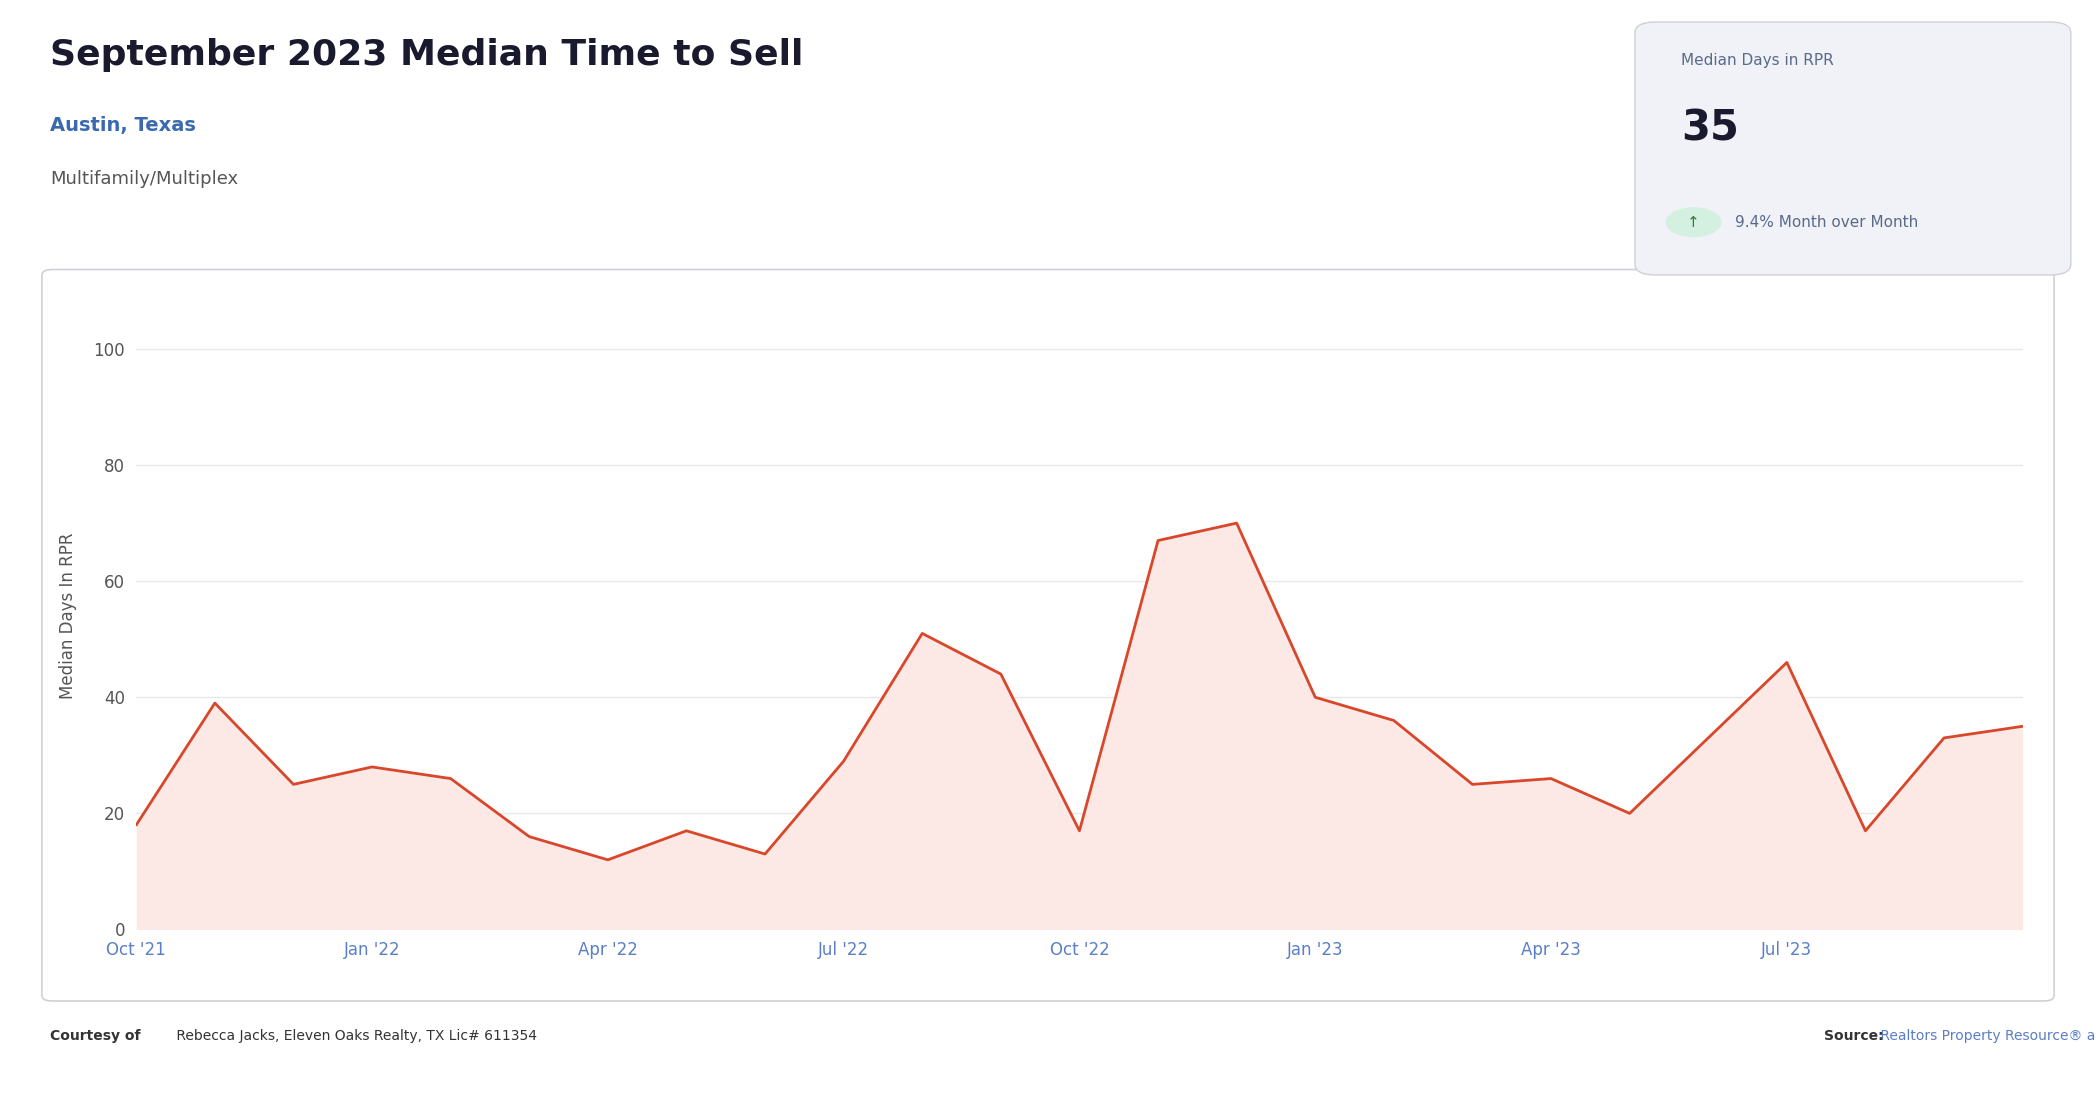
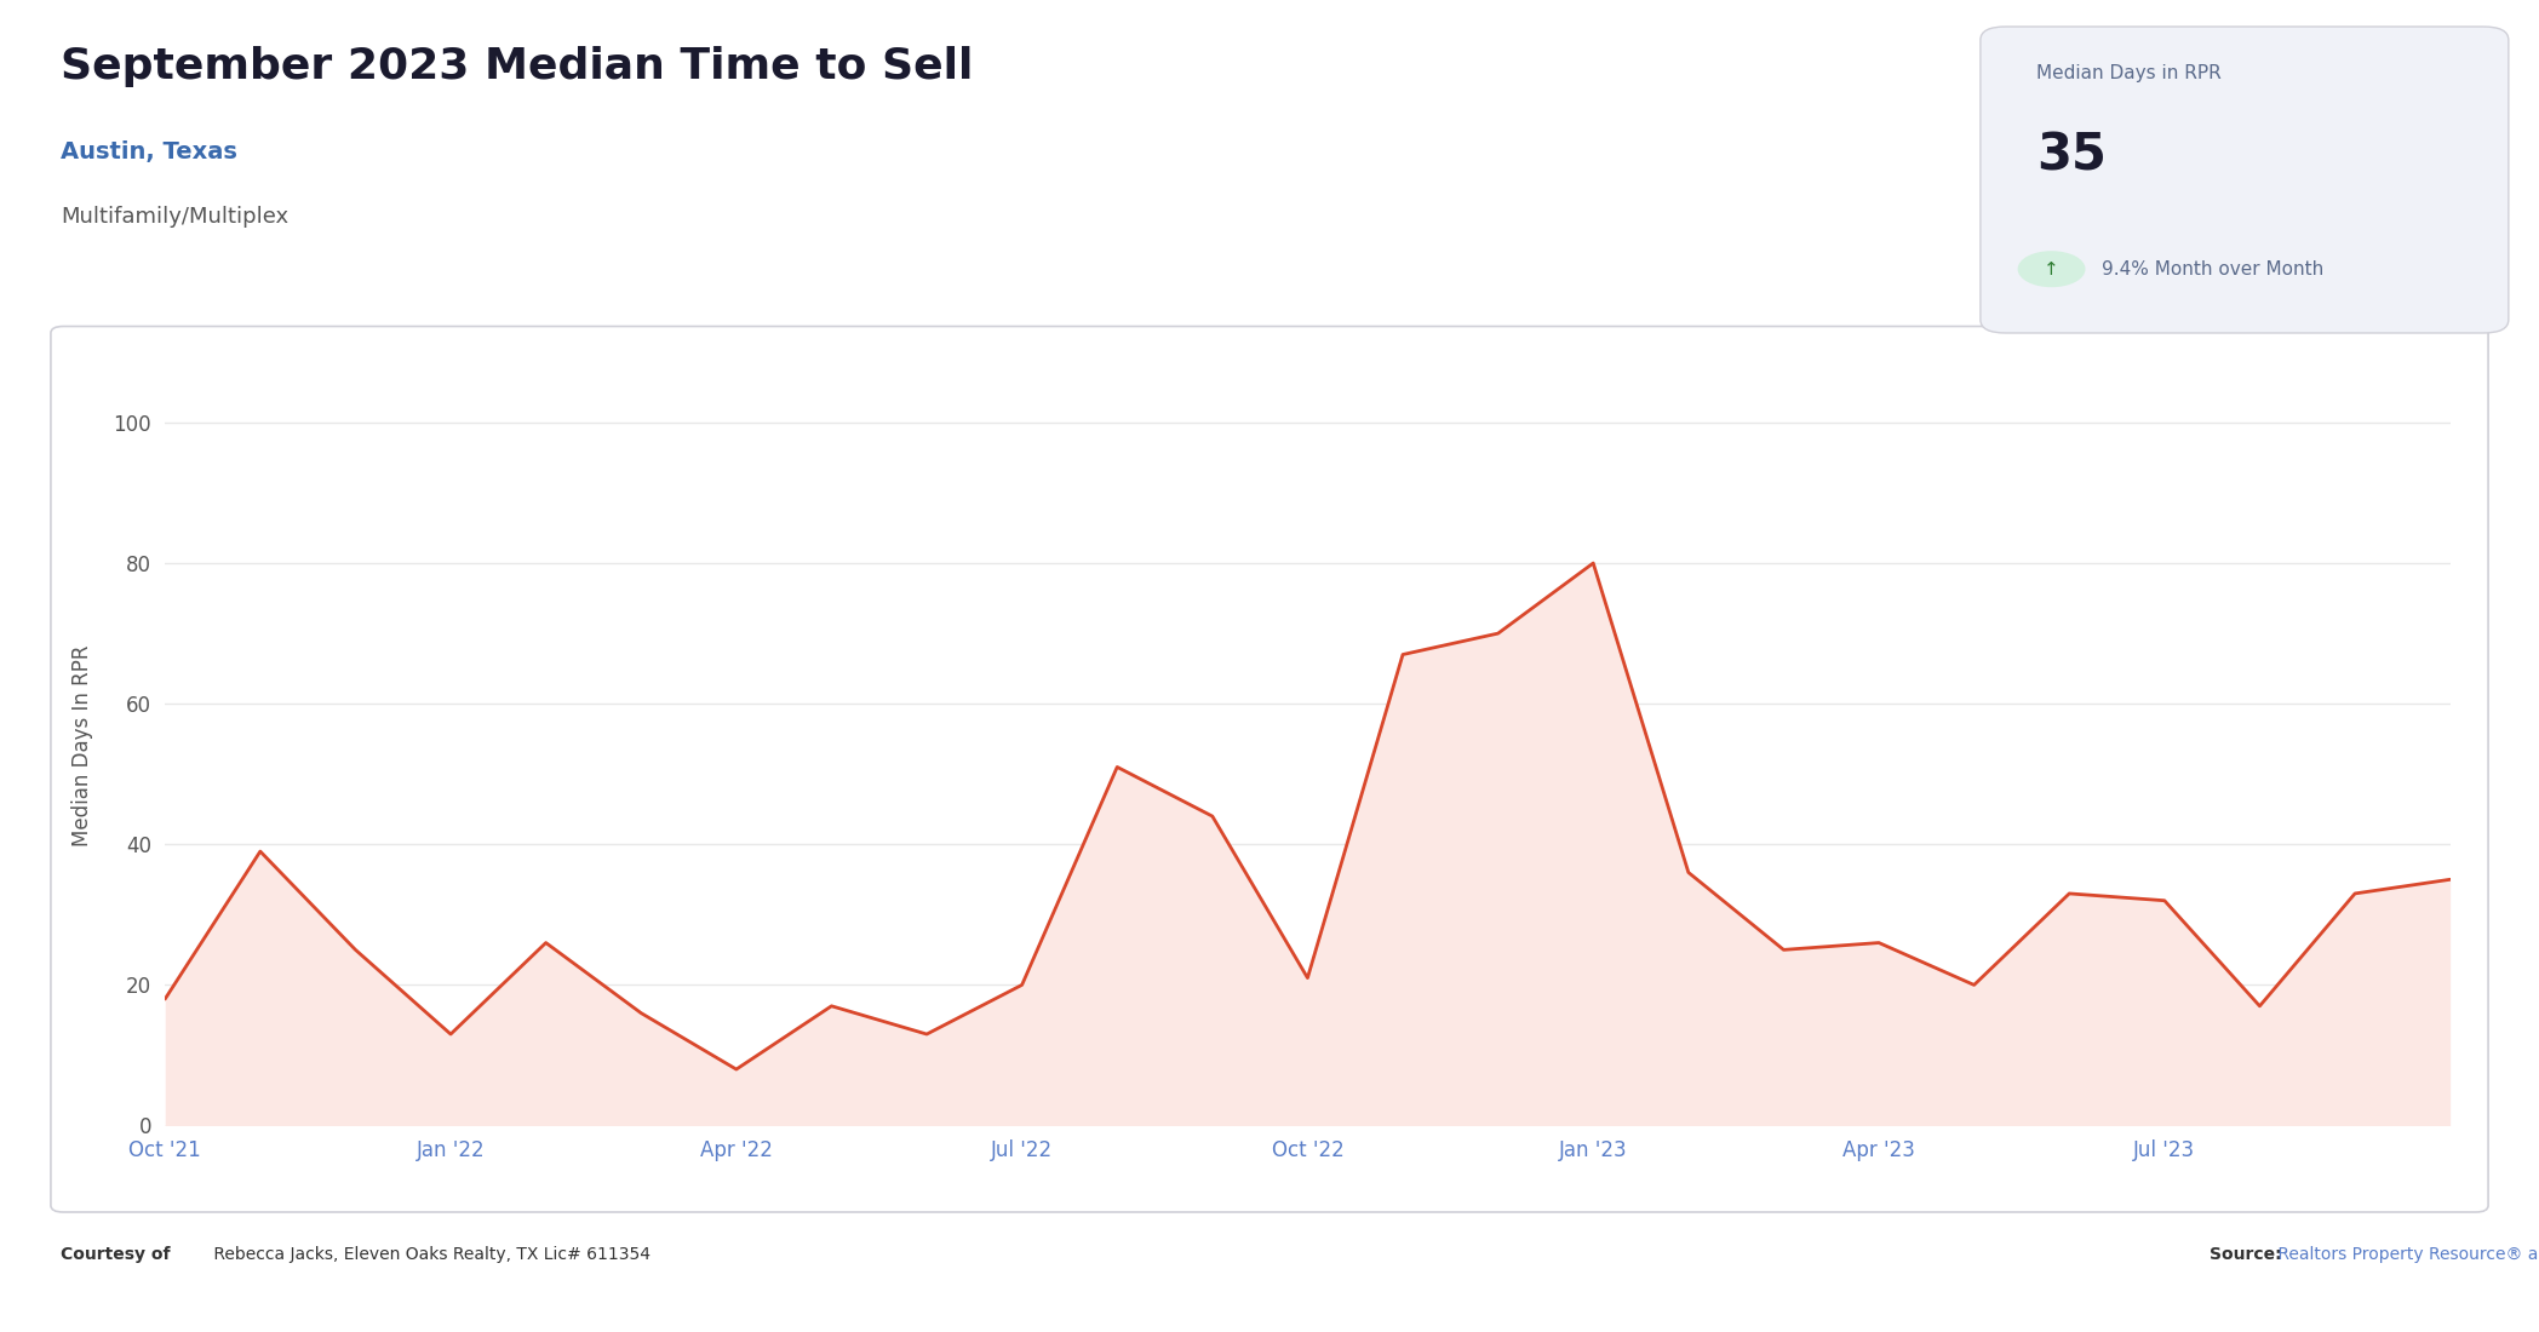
Jan '22: 28 -> 13
Apr '22: 12 -> 8
Jul '22: 29 -> 20
Oct '22: 17 -> 21
Jan '23: 40 -> 80
Jul '23: 46 -> 32
